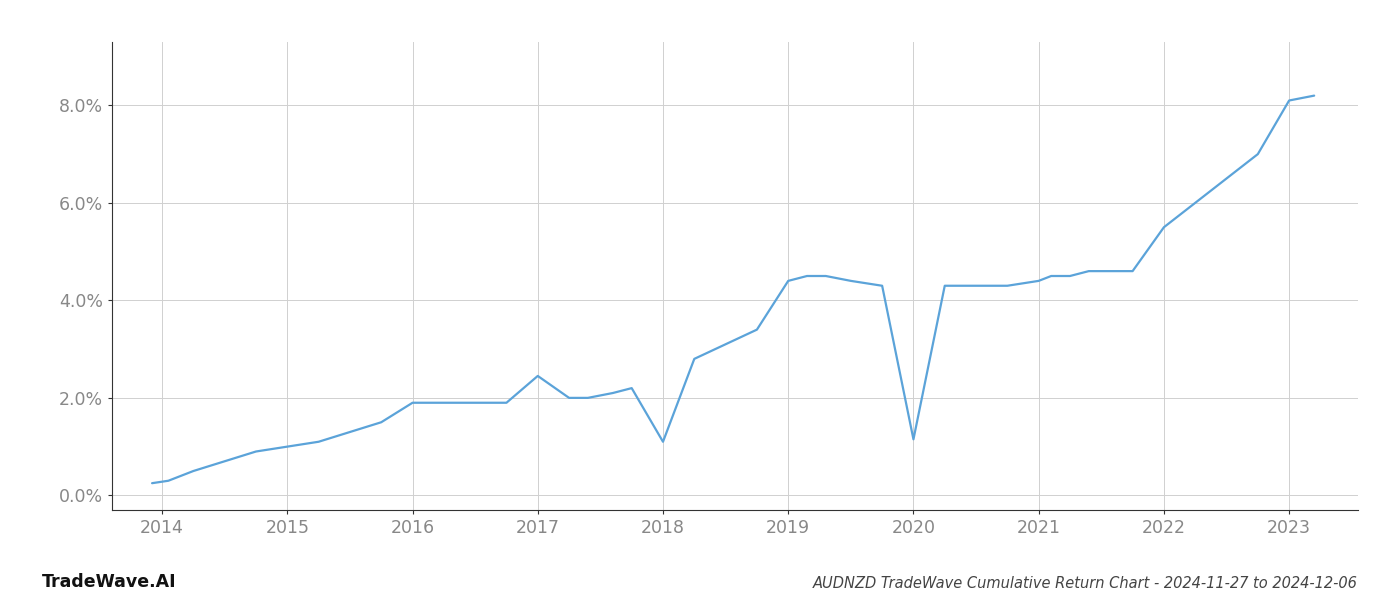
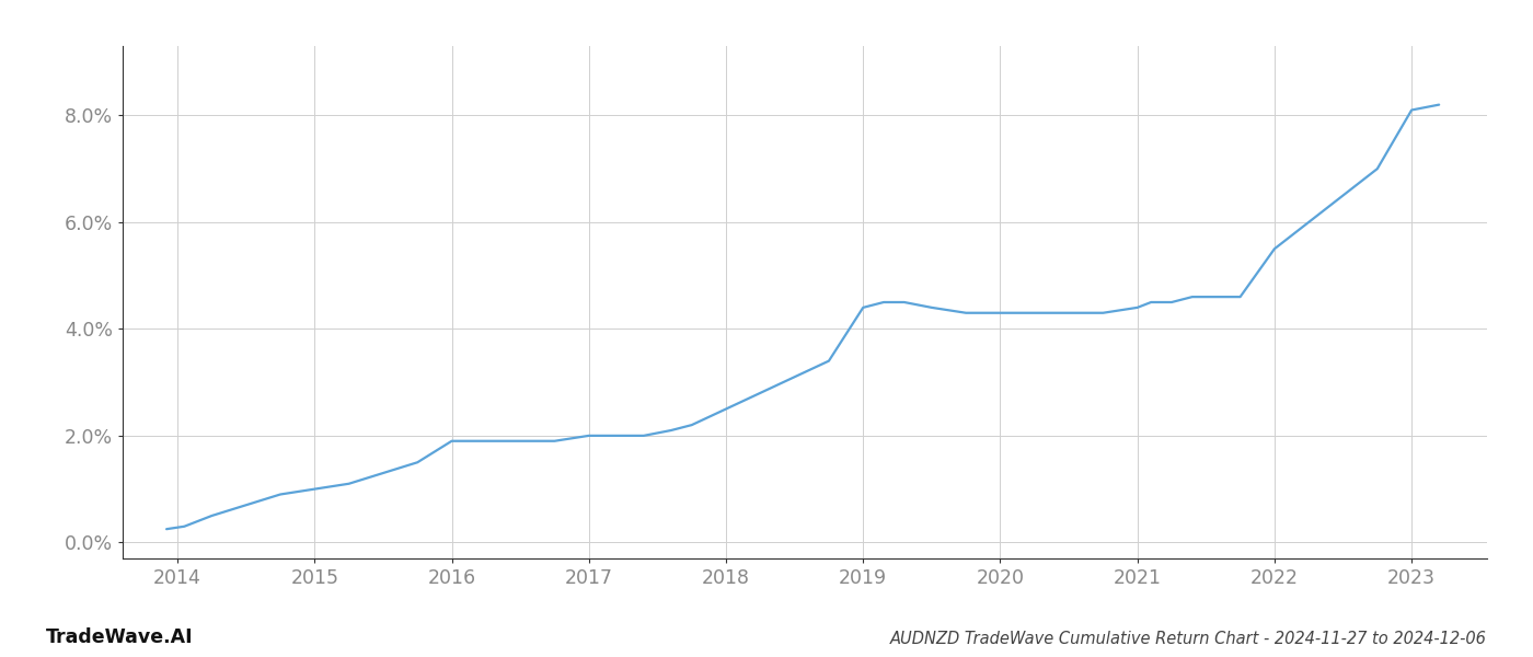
2017: 2.45% -> 2.00%
2018: 1.10% -> 2.50%
2020: 1.15% -> 4.30%
